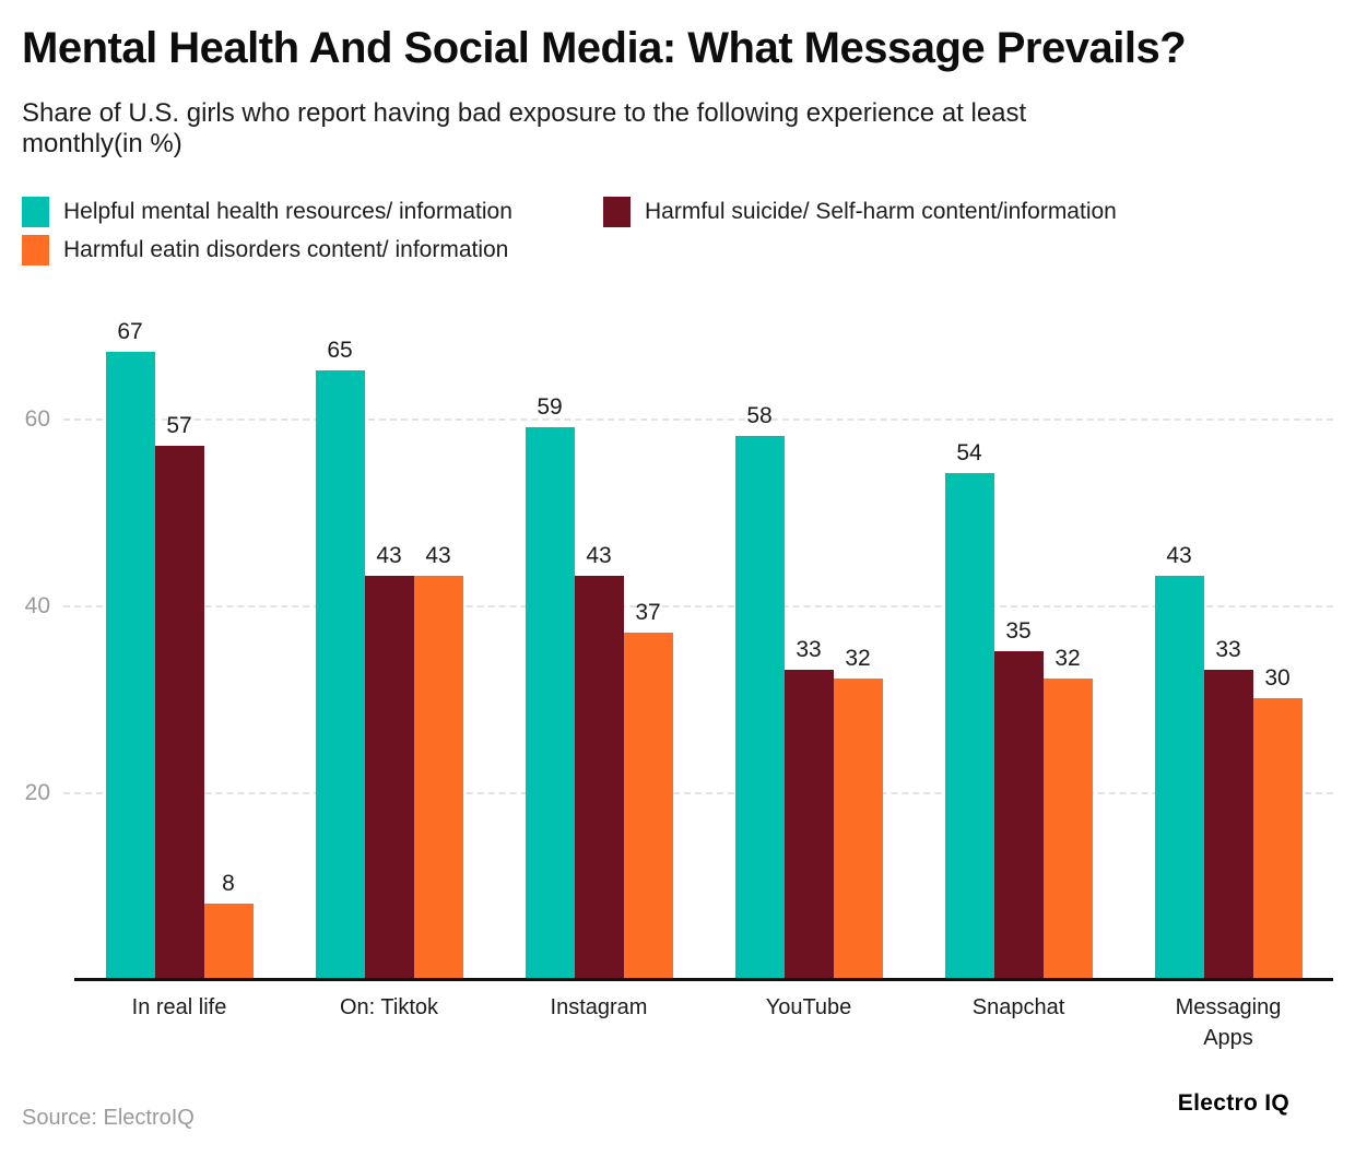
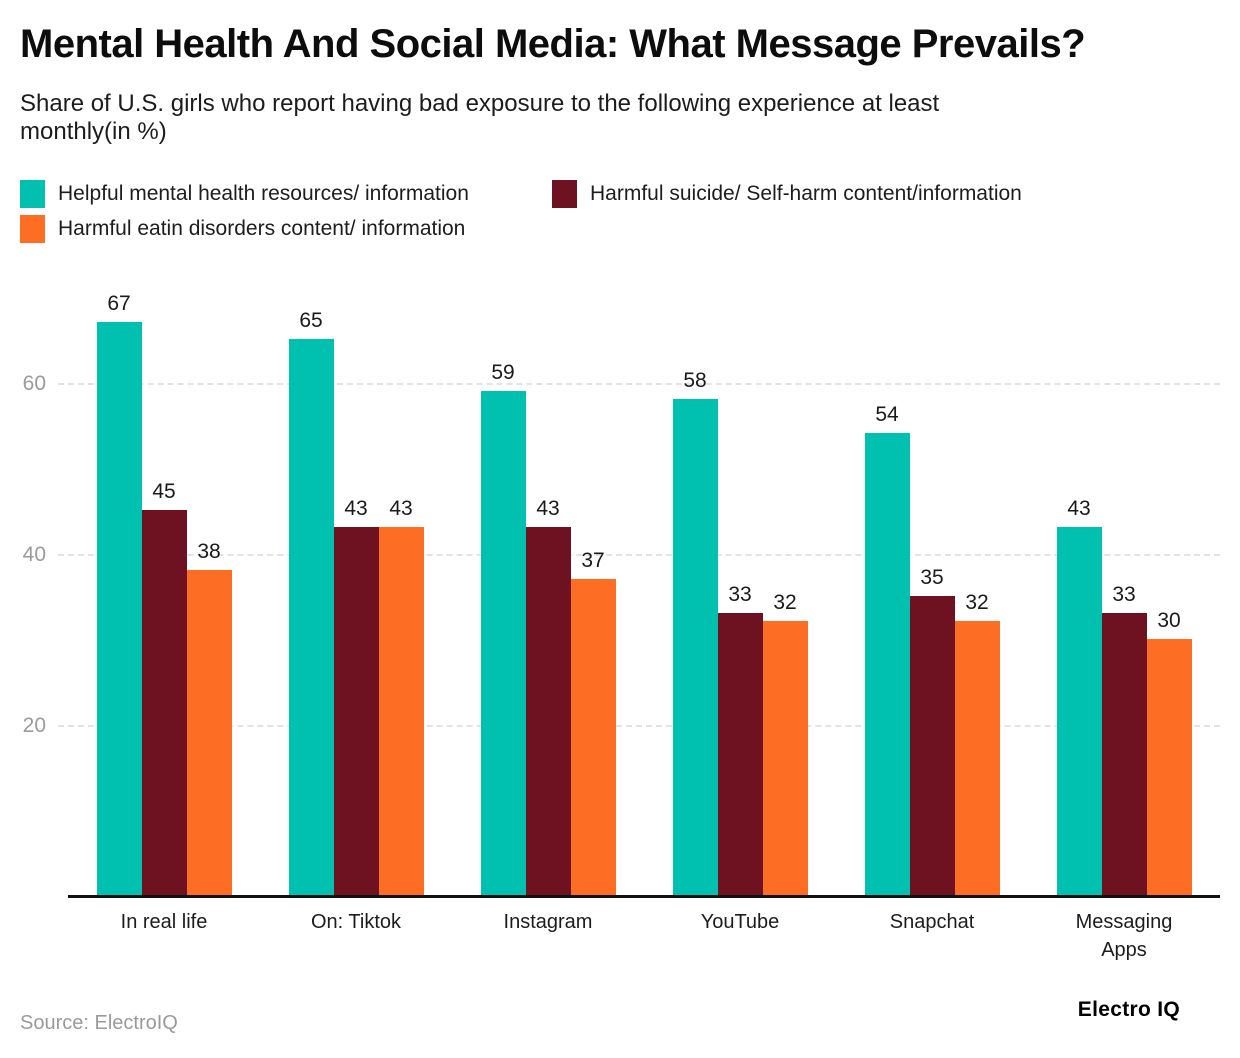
Harmful suicide/ Self-harm content/information/In real life: 57 -> 45
Harmful eatin disorders content/ information/In real life: 8 -> 38
